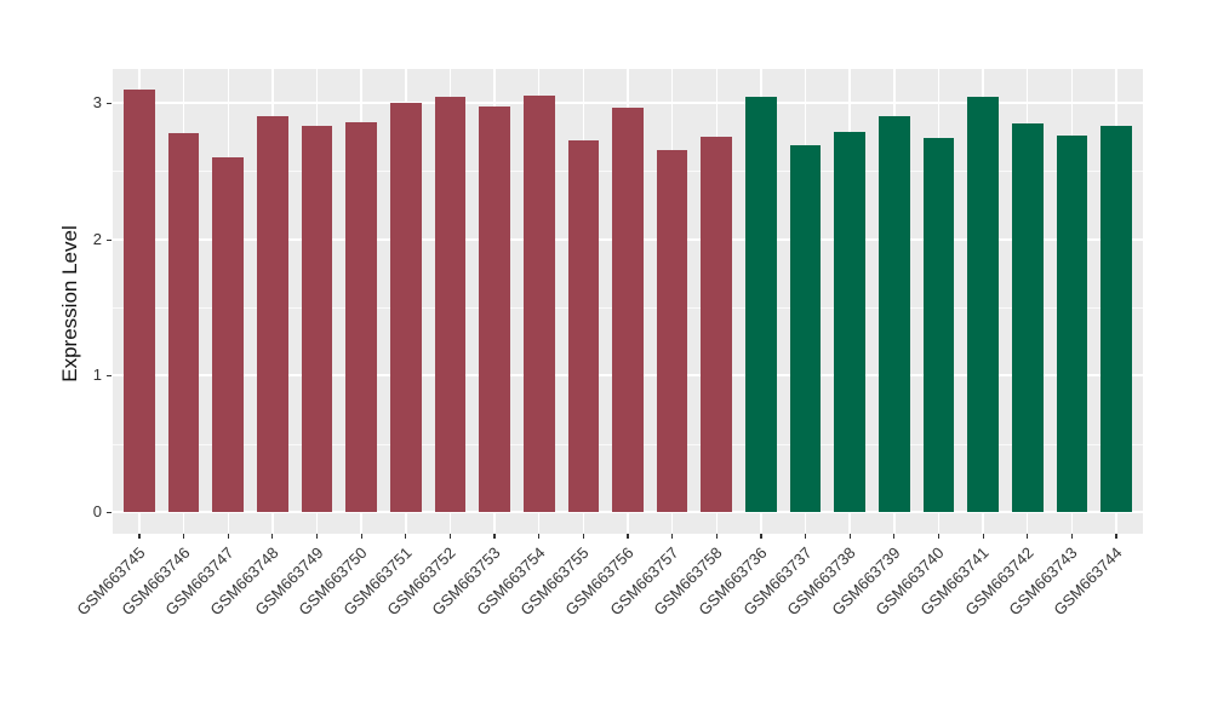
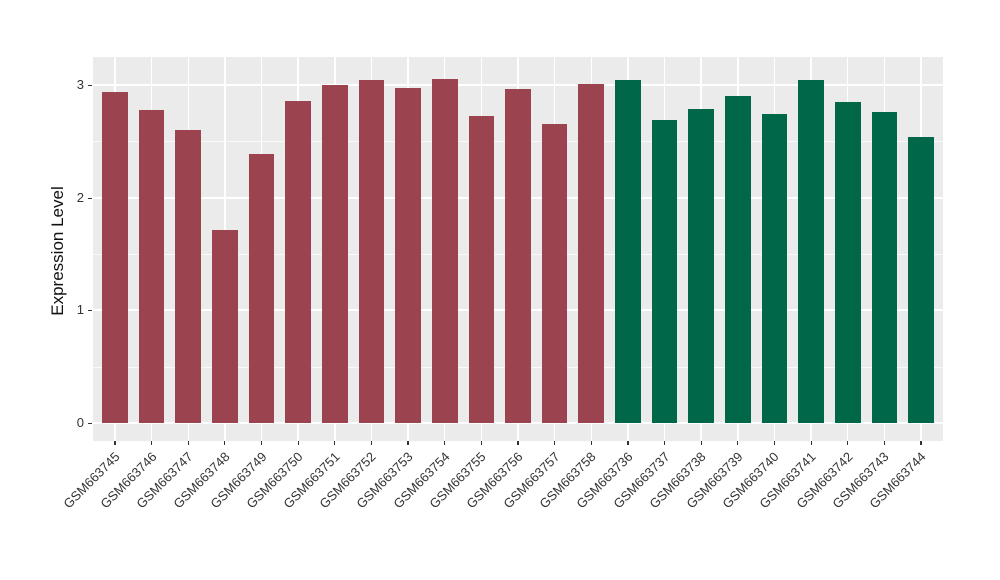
GSM663745: 3.10 -> 2.94
GSM663748: 2.90 -> 1.71
GSM663749: 2.83 -> 2.39
GSM663758: 2.75 -> 3.01
GSM663744: 2.83 -> 2.54
